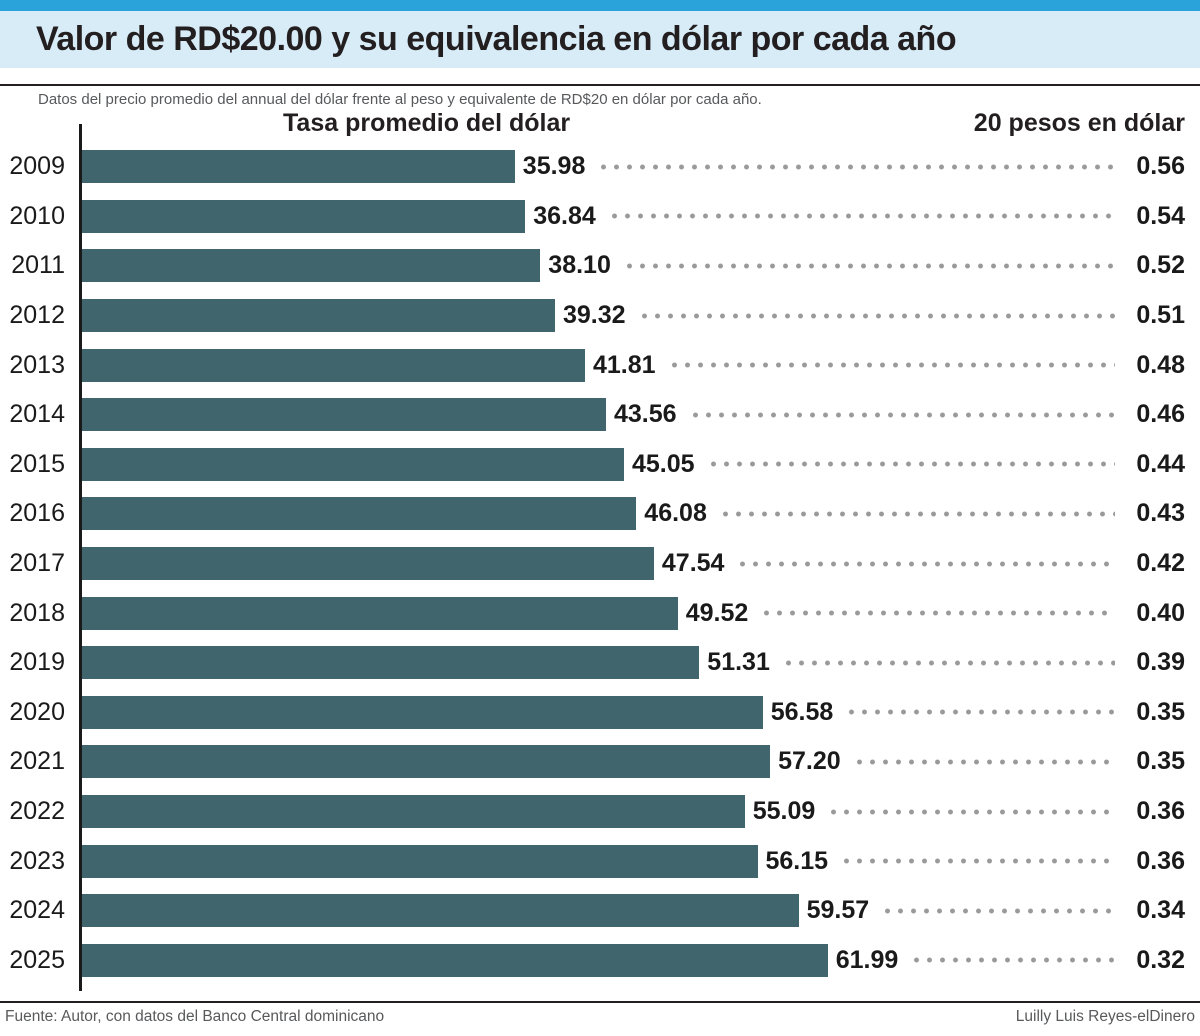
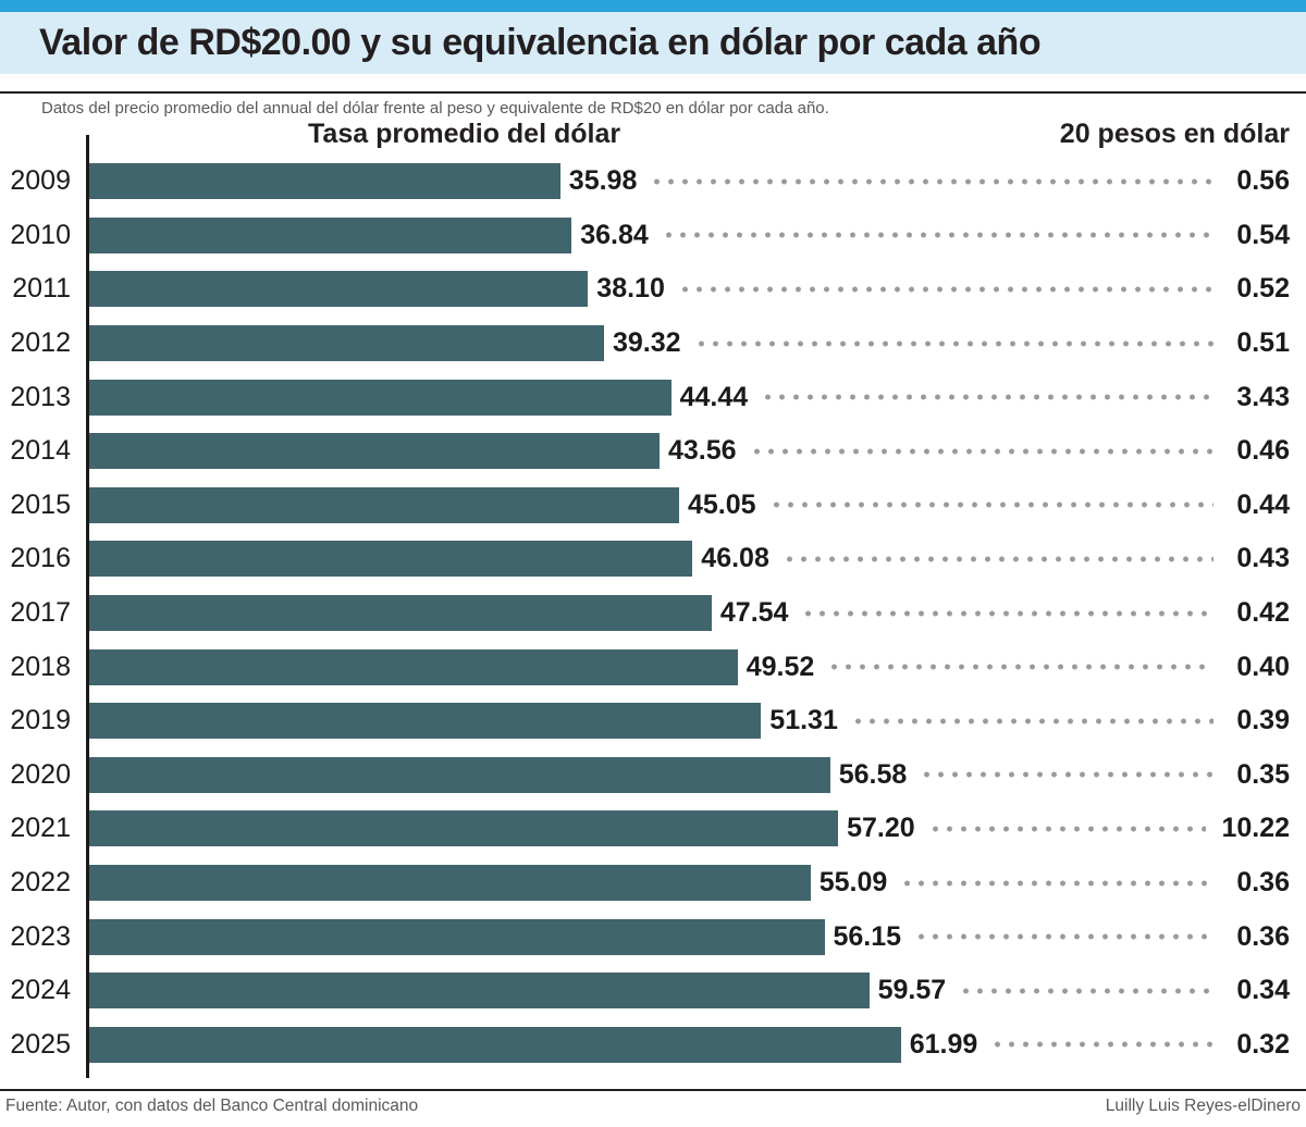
Tasa promedio del dólar/2013: 41.81 -> 44.44
20 pesos en dólar/2013: 0.48 -> 3.43
20 pesos en dólar/2021: 0.35 -> 10.22
